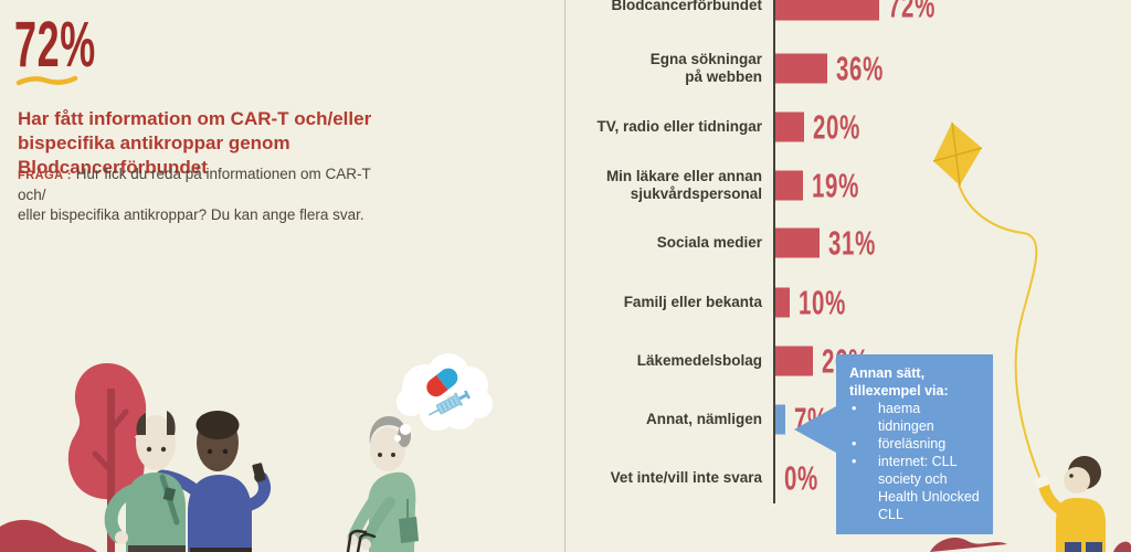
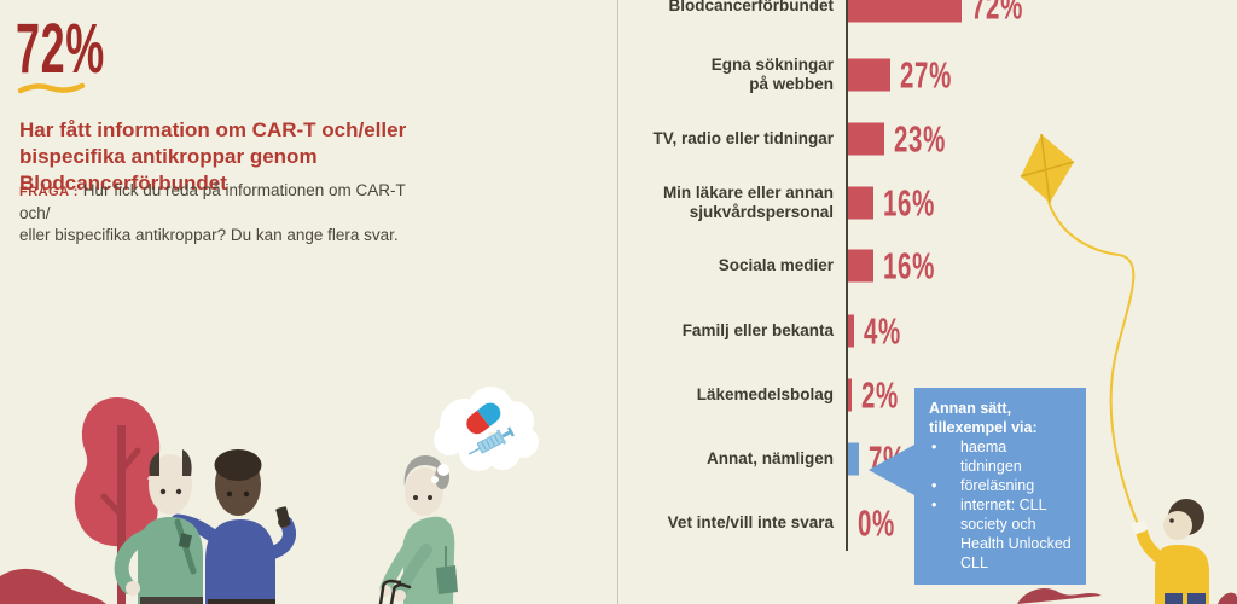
Egna sökningar på webben: 36% -> 27%
TV, radio eller tidningar: 20% -> 23%
Min läkare eller annan sjukvårdspersonal: 19% -> 16%
Sociala medier: 31% -> 16%
Familj eller bekanta: 10% -> 4%
Läkemedelsbolag: 26% -> 2%
